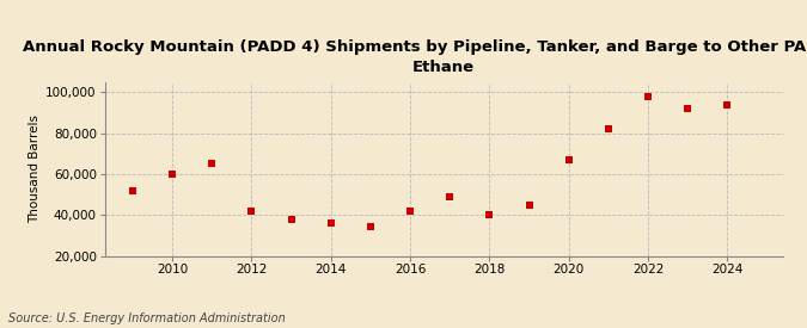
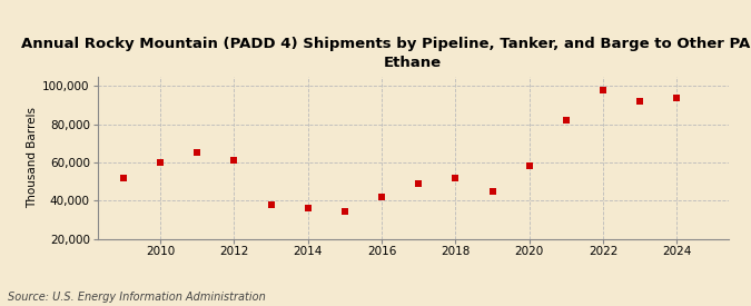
2012: 42,000 -> 61,000
2018: 40,000 -> 52,000
2020: 67,000 -> 58,000
